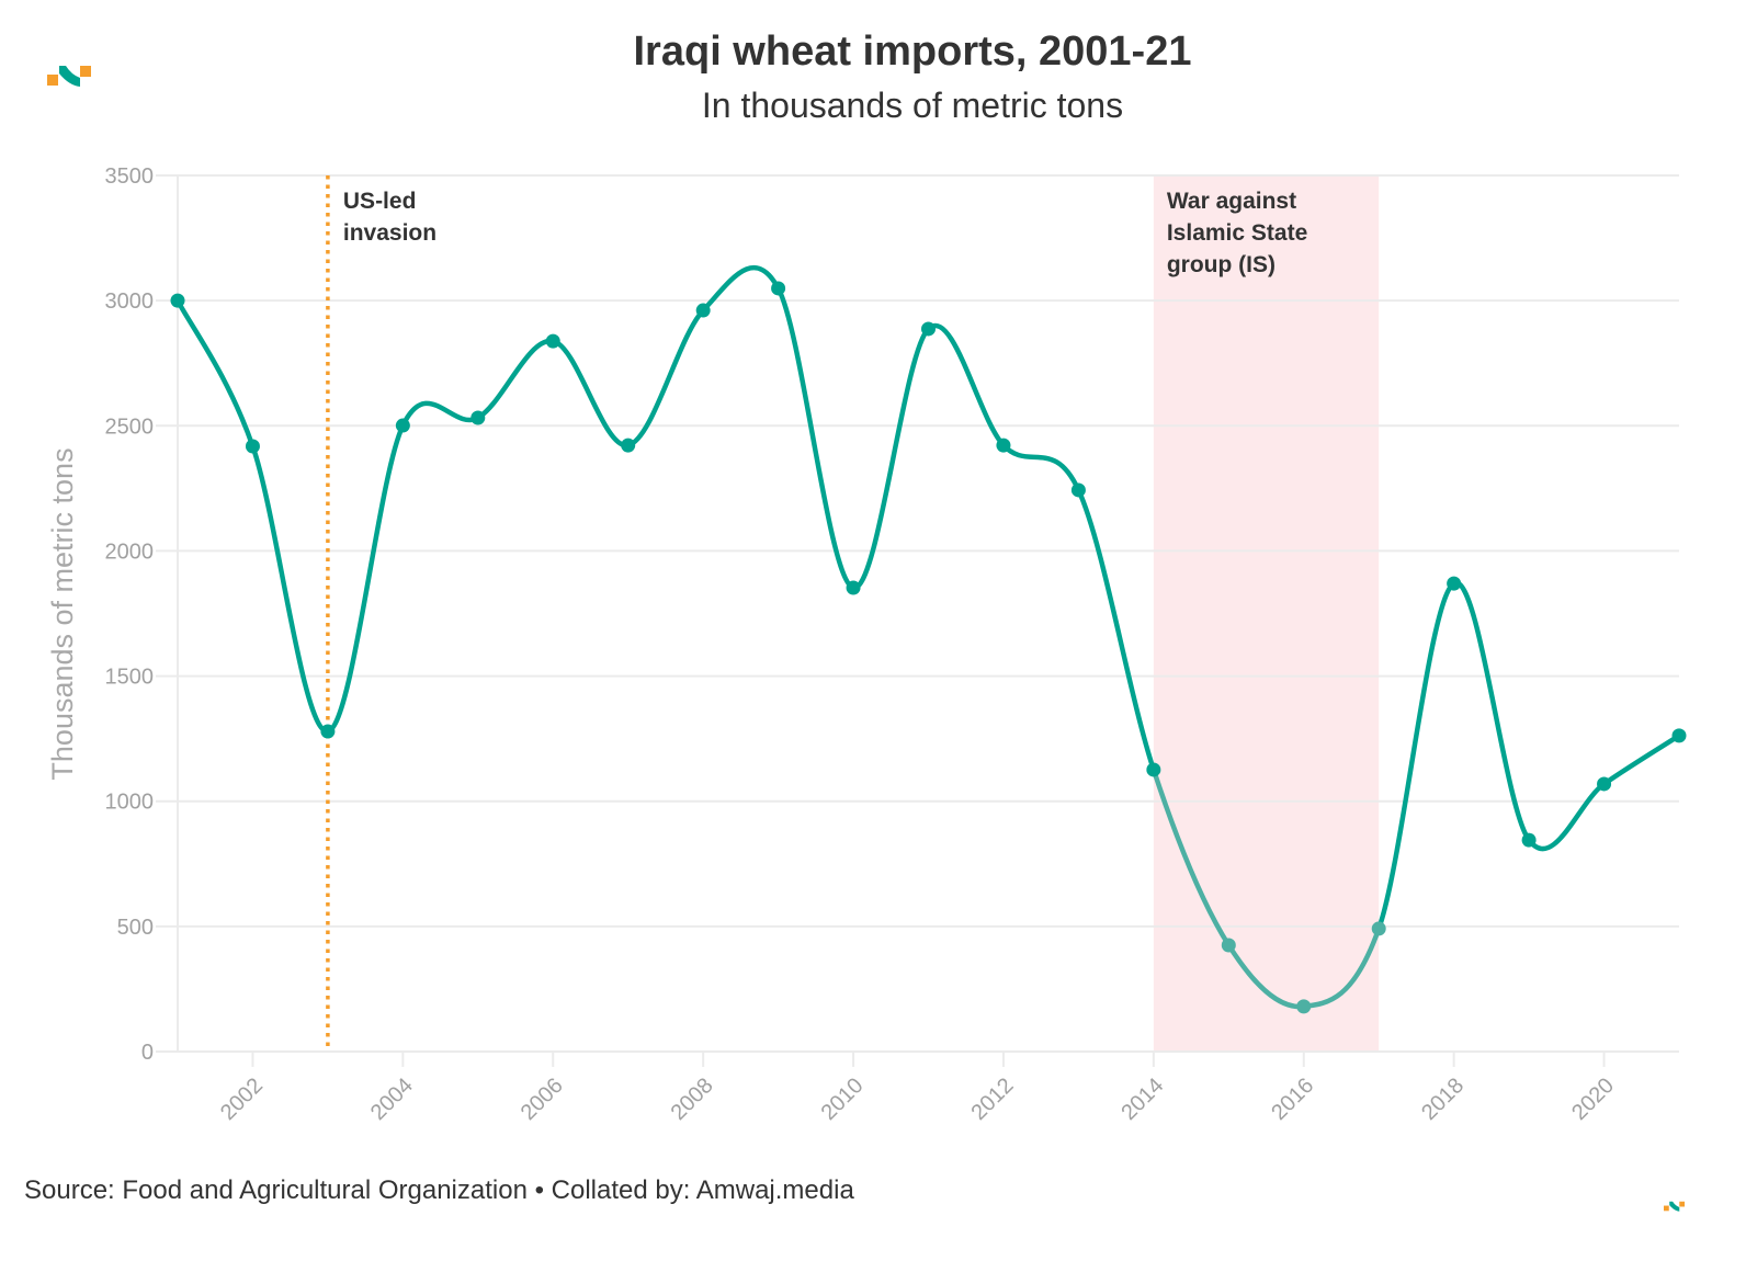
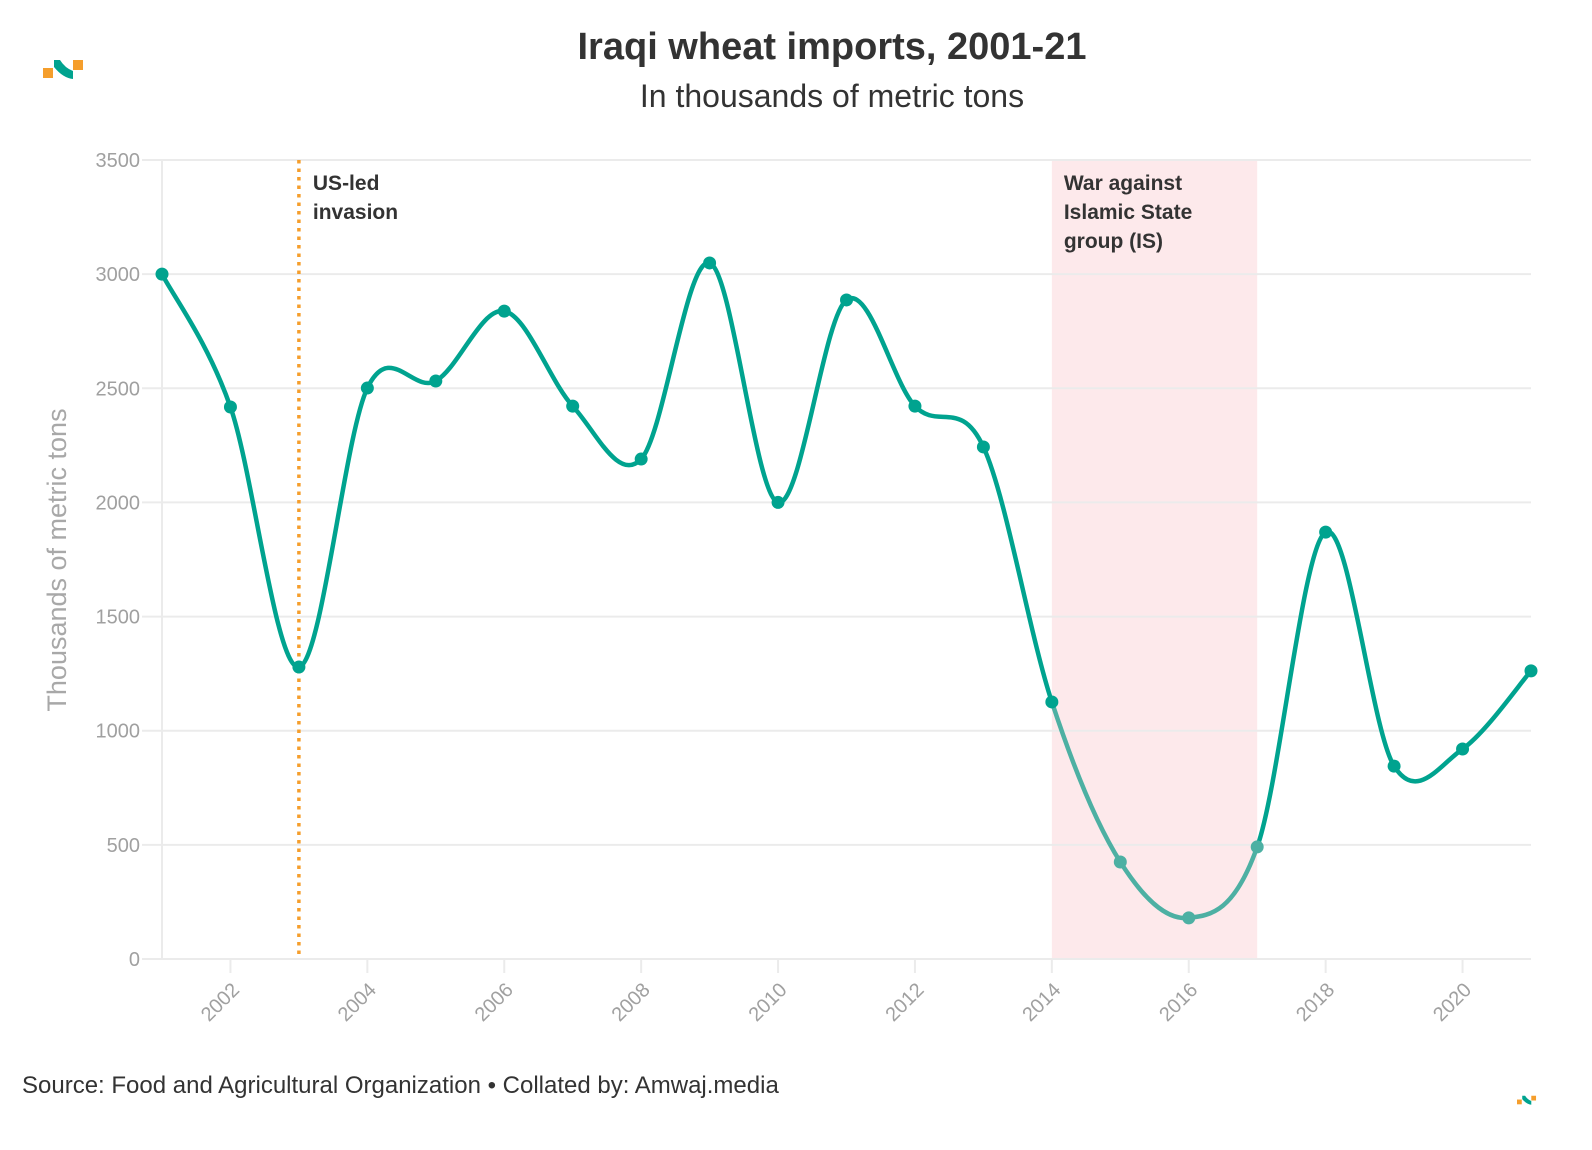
2008: 2960 -> 2190
2010: 1850 -> 2000
2020: 1070 -> 920
